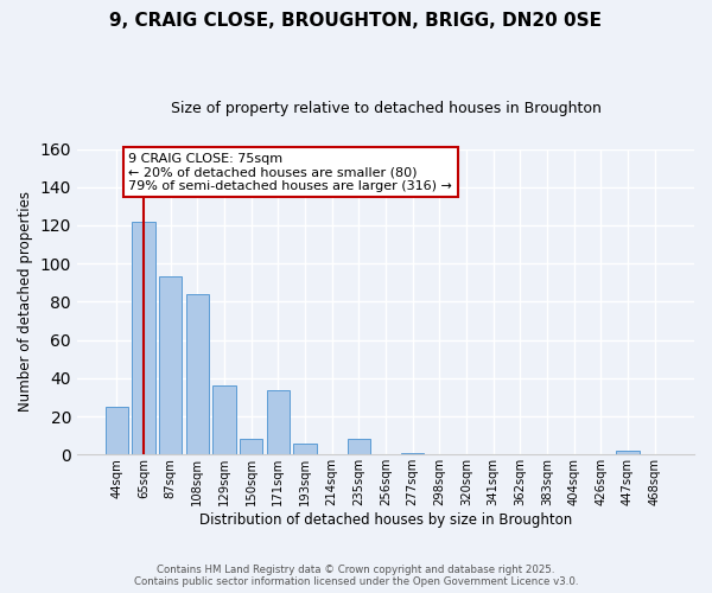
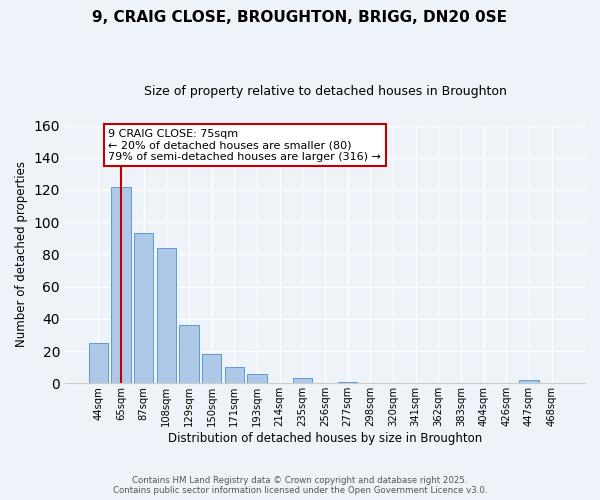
150sqm: 8 -> 18
171sqm: 34 -> 10
235sqm: 8 -> 3
